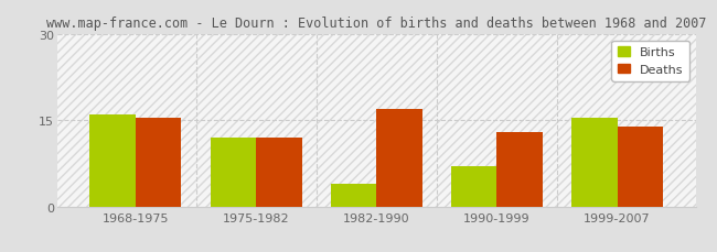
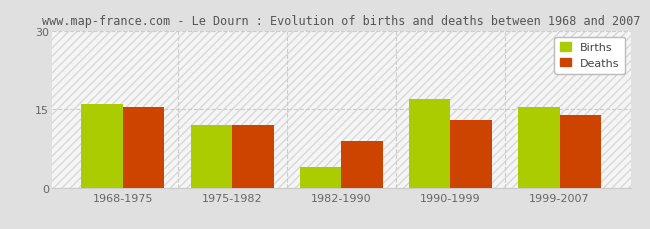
Deaths/1982-1990: 17.0 -> 9.0
Births/1990-1999: 7.0 -> 17.0
